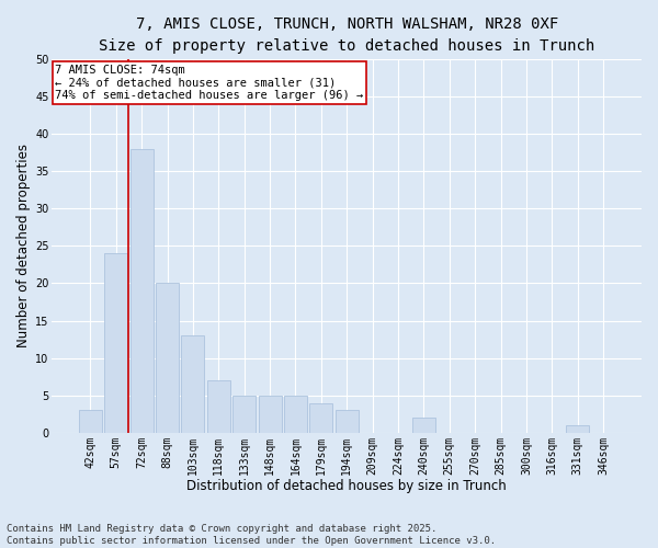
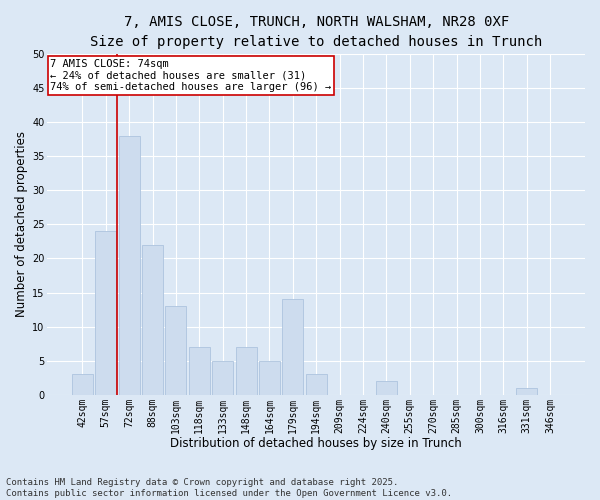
88sqm: 20 -> 22
148sqm: 5 -> 7
179sqm: 4 -> 14
